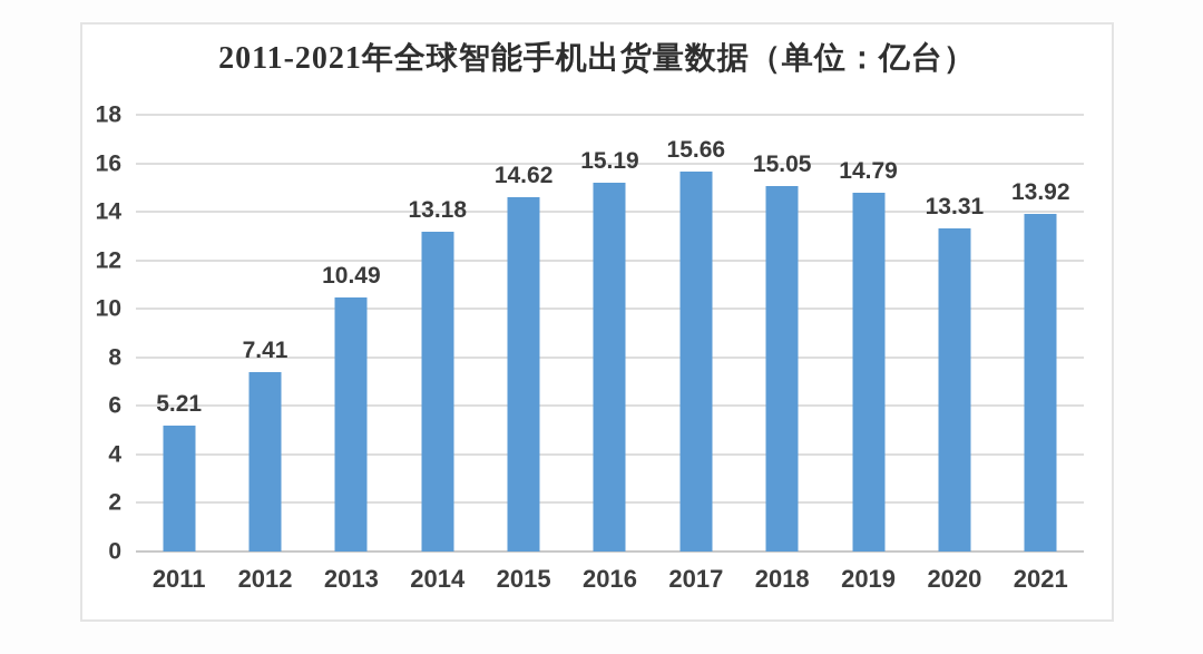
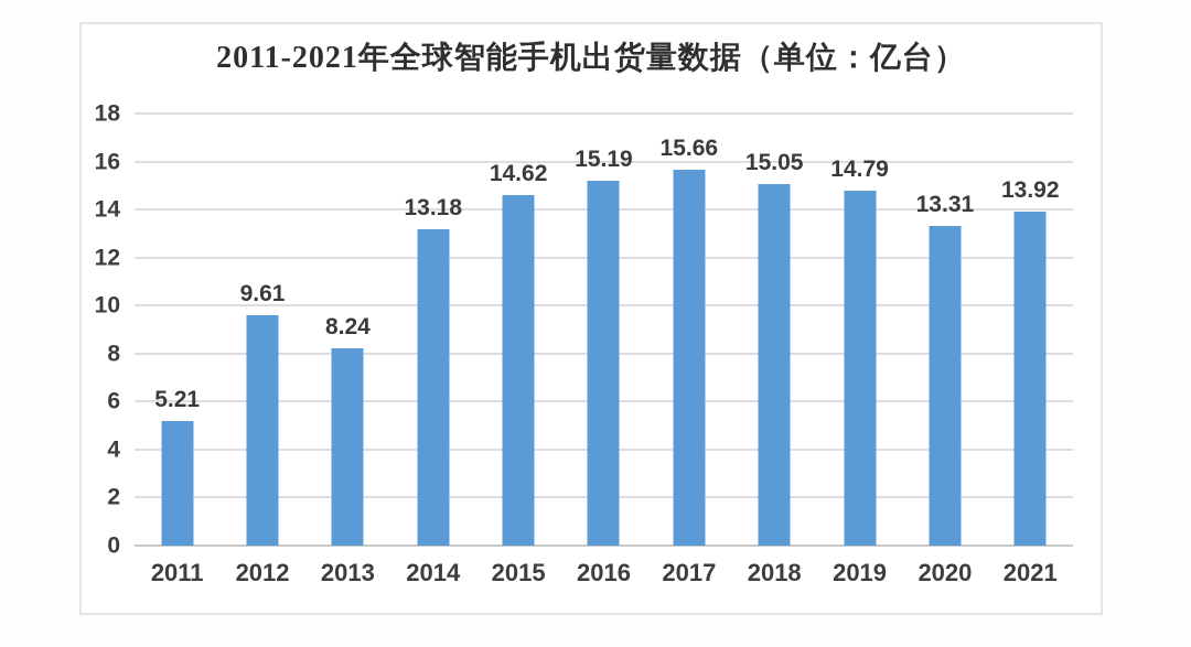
2012: 7.41 -> 9.61
2013: 10.49 -> 8.24
